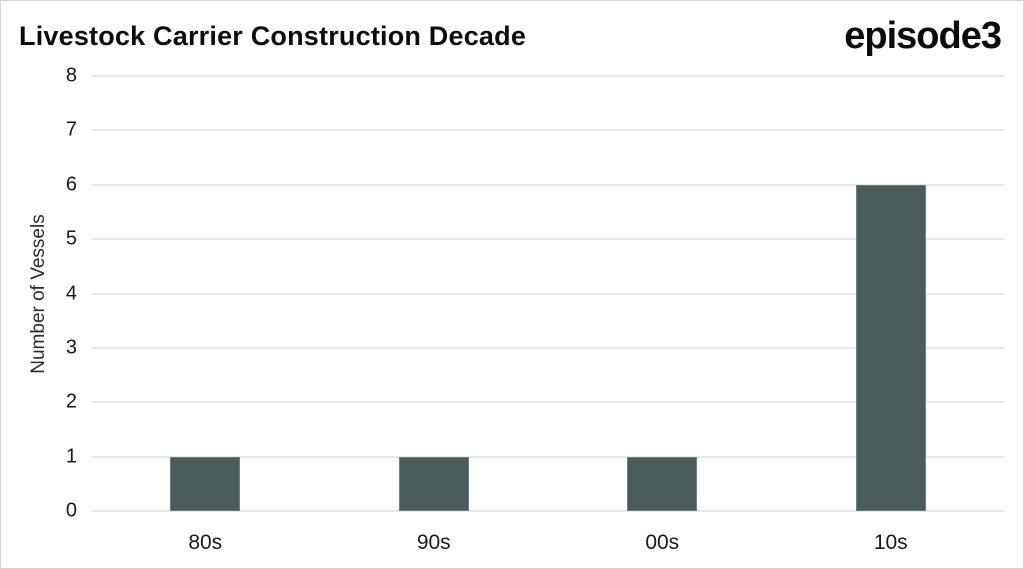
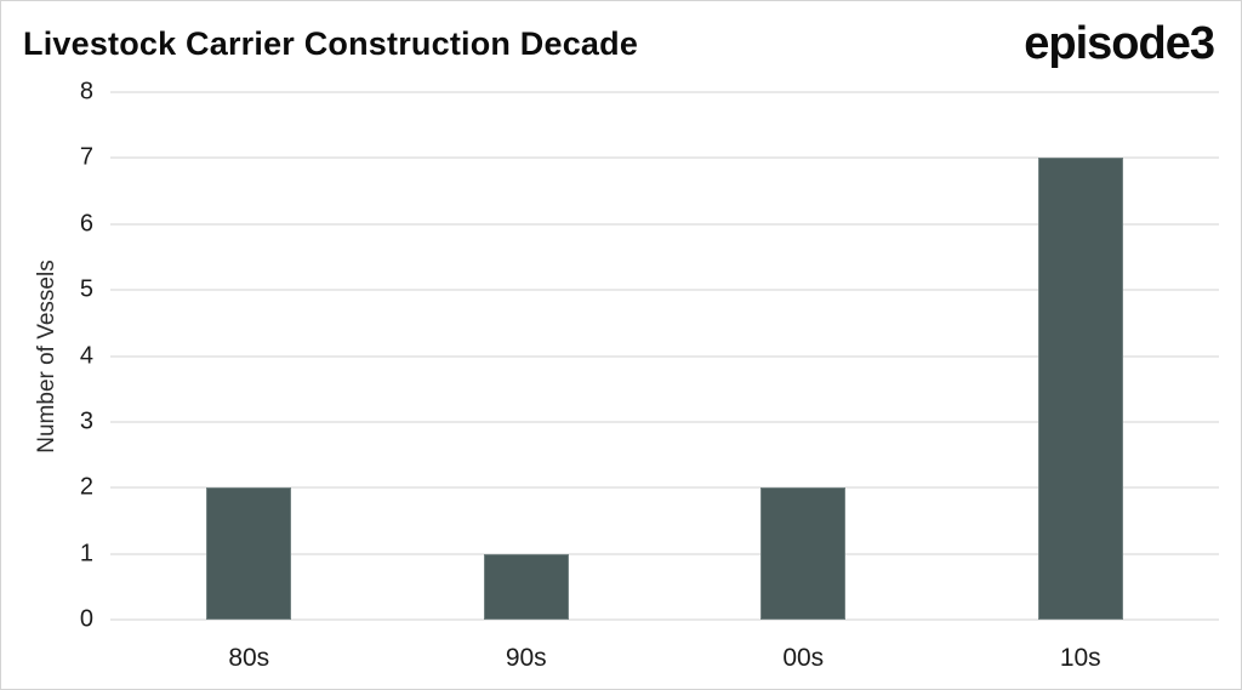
80s: 1 -> 2
00s: 1 -> 2
10s: 6 -> 7
